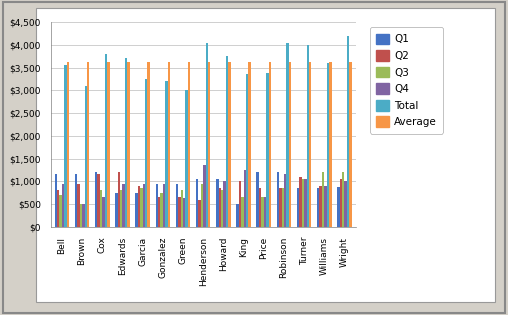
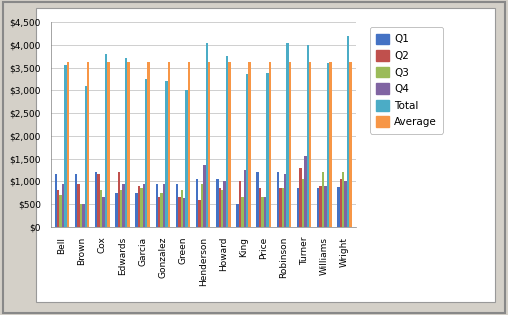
Q2/Turner: $1,100 -> $1,300
Q4/Turner: $1,050 -> $1,550
